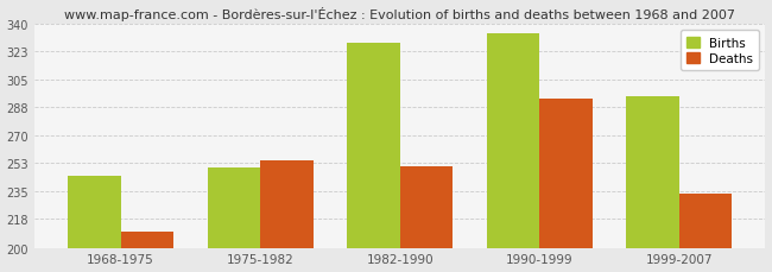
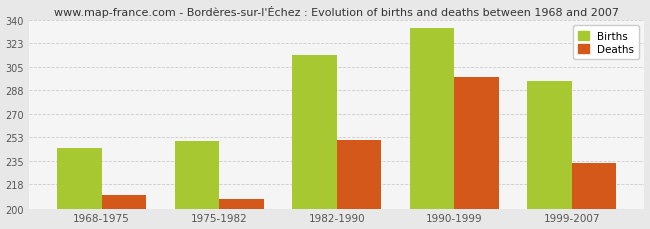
Deaths/1975-1982: 255 -> 207
Births/1982-1990: 328 -> 314
Deaths/1990-1999: 293 -> 298
